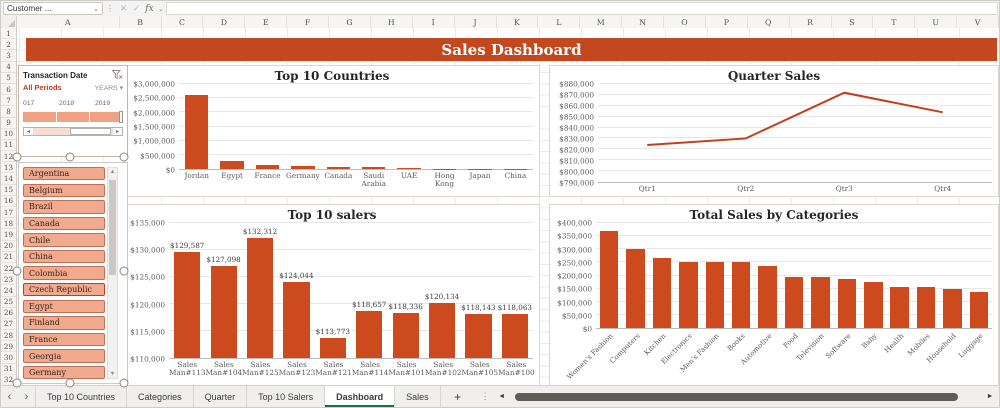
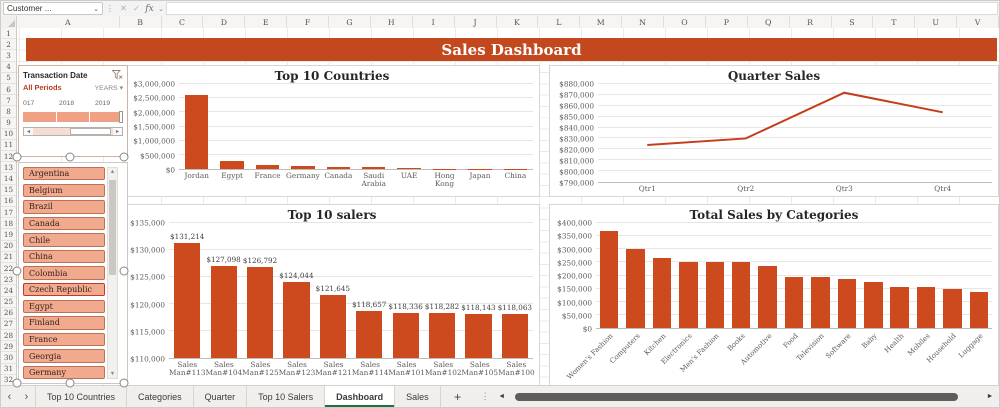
Top 10 salers/Sales Man#113: $129,587 -> $131,214
Top 10 salers/Sales Man#125: $132,312 -> $126,792
Top 10 salers/Sales Man#121: $113,773 -> $121,645
Top 10 salers/Sales Man#102: $120,134 -> $118,282
